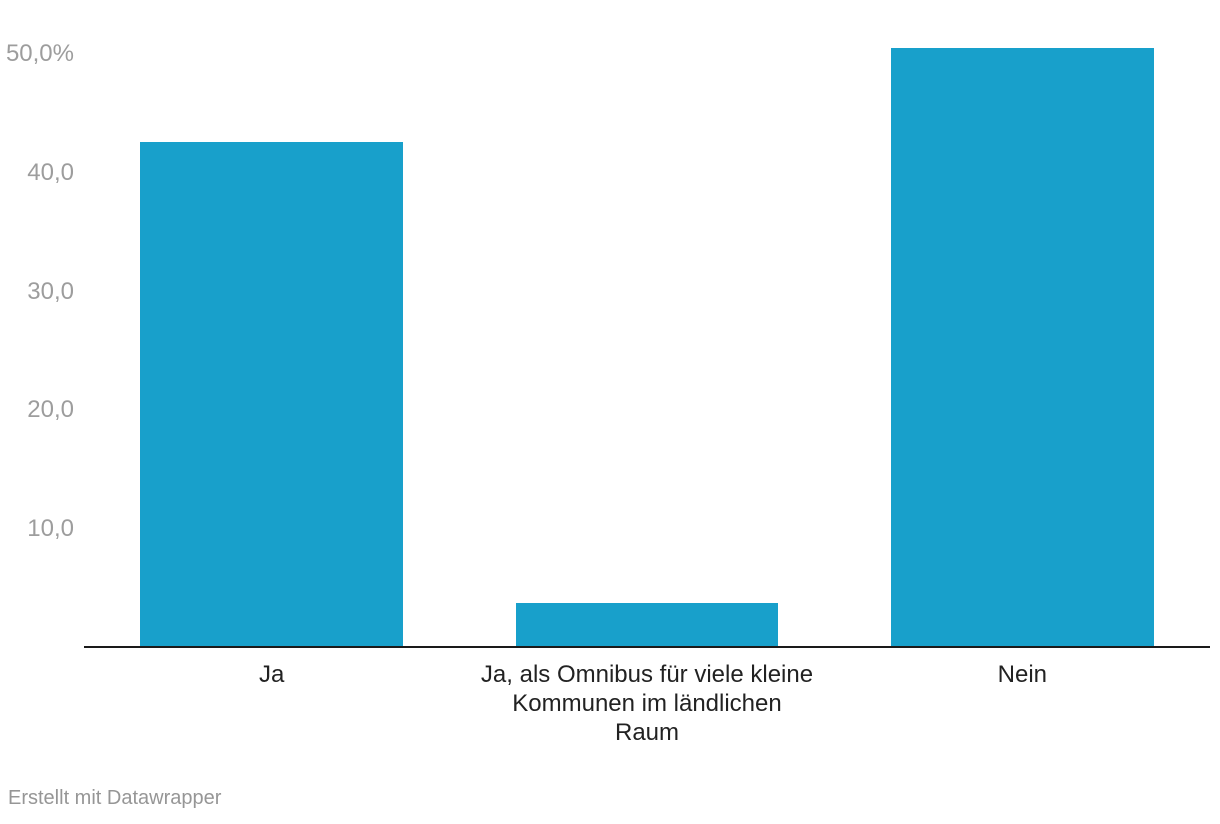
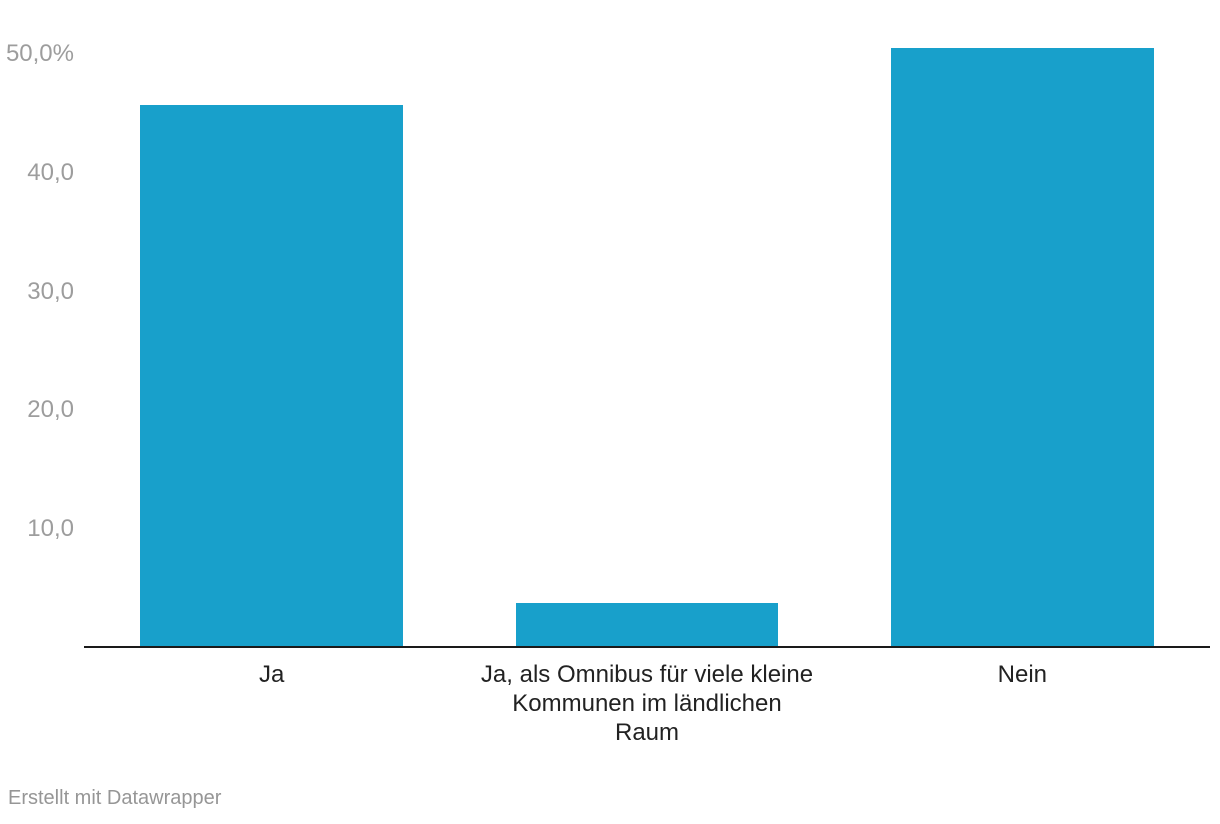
Ja: 42,6% -> 45,7%
